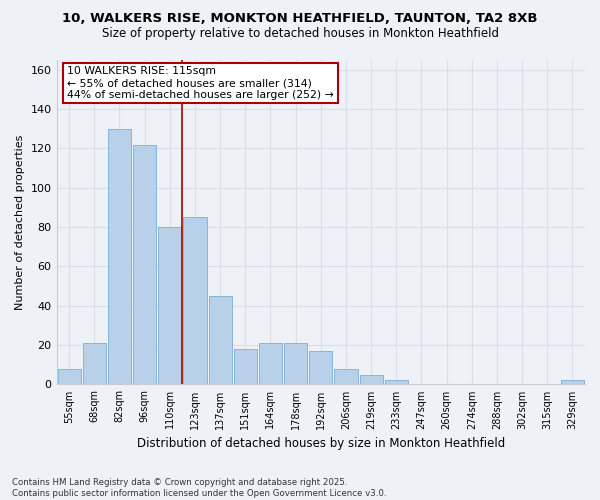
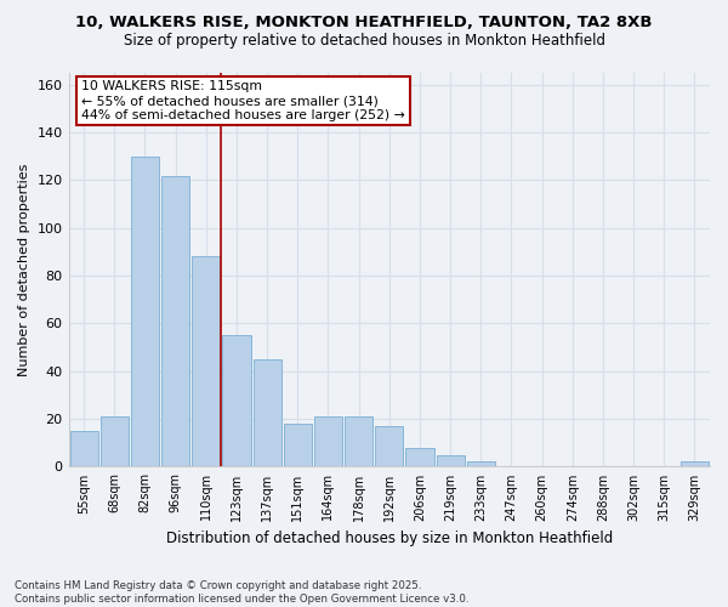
55sqm: 8 -> 15
110sqm: 80 -> 88
123sqm: 85 -> 55
